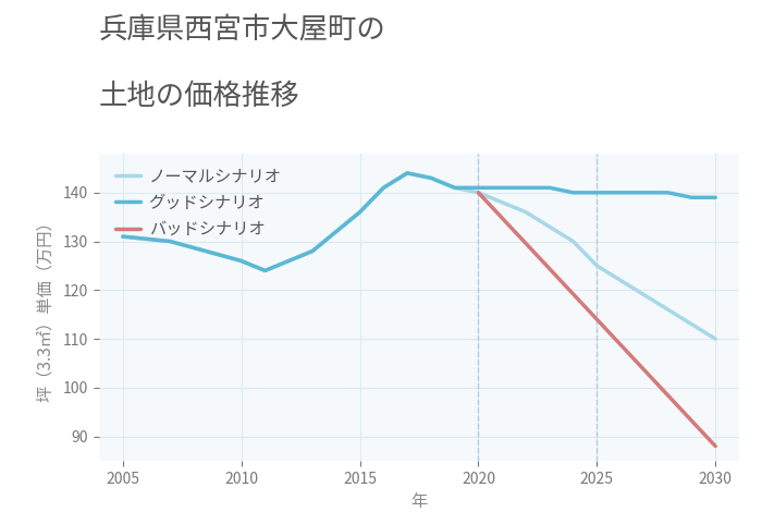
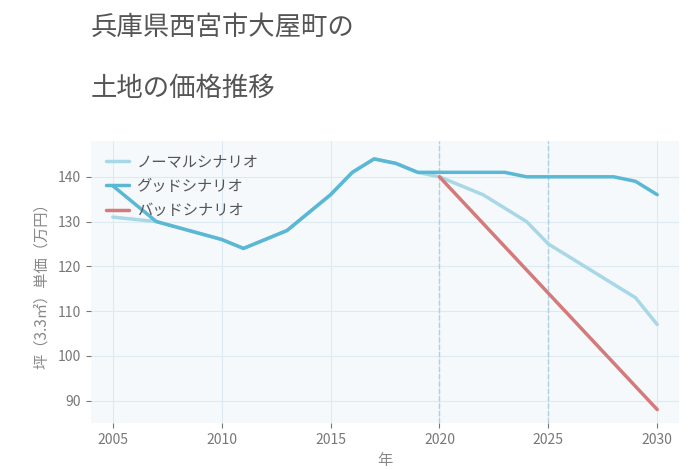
グッドシナリオ/2005: 131 -> 138
グッドシナリオ/2030: 139 -> 136
ノーマルシナリオ/2030: 110 -> 107
